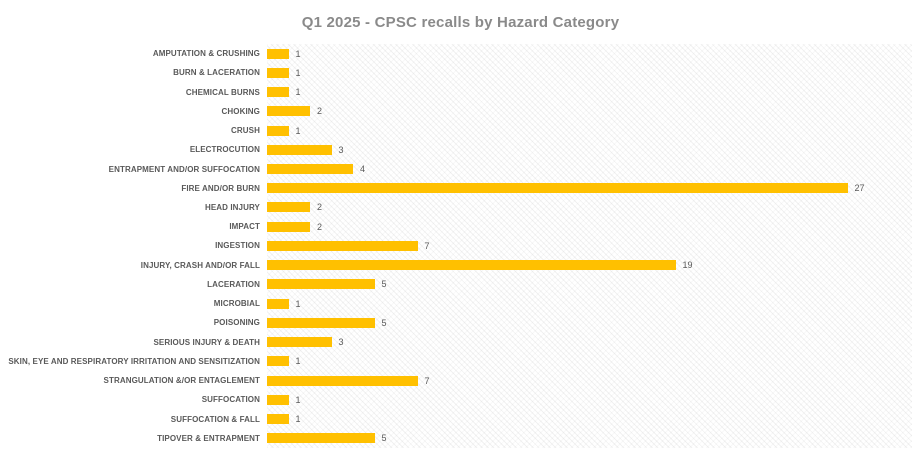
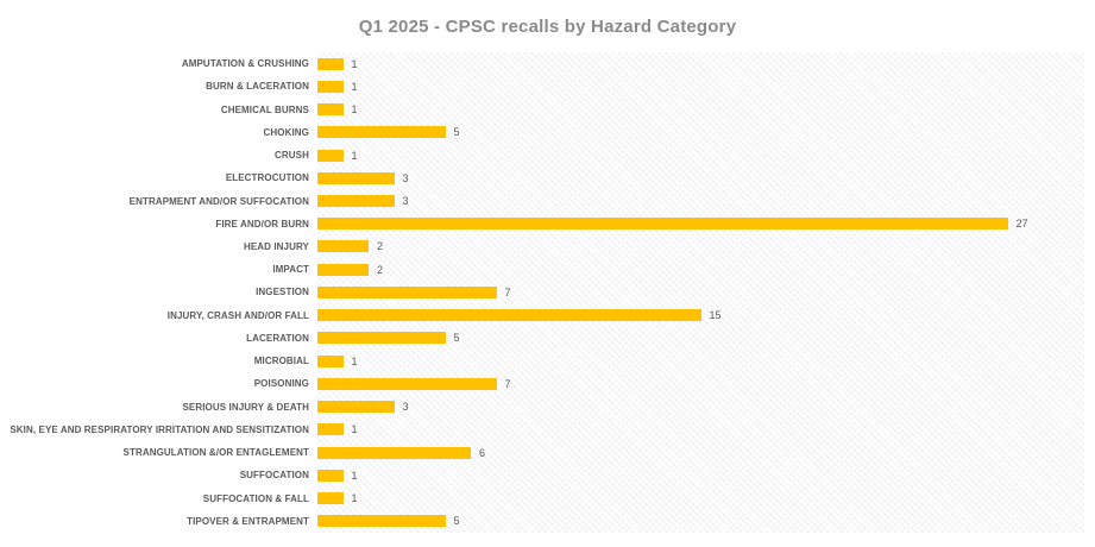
CHOKING: 2 -> 5
ENTRAPMENT AND/OR SUFFOCATION: 4 -> 3
INJURY, CRASH AND/OR FALL: 19 -> 15
POISONING: 5 -> 7
STRANGULATION &/OR ENTAGLEMENT: 7 -> 6
